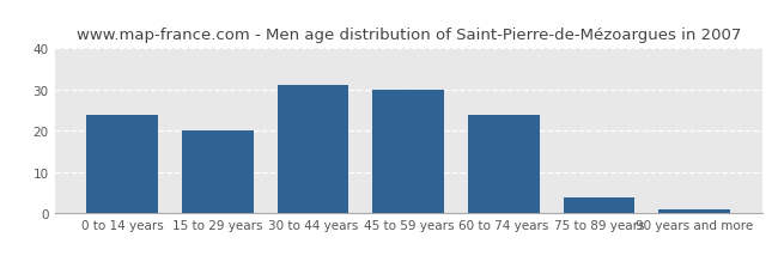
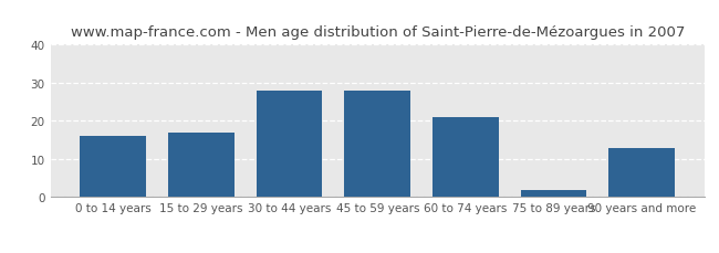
0 to 14 years: 24 -> 16
15 to 29 years: 20 -> 17
30 to 44 years: 31 -> 28
45 to 59 years: 30 -> 28
60 to 74 years: 24 -> 21
75 to 89 years: 4 -> 2
90 years and more: 1 -> 13
